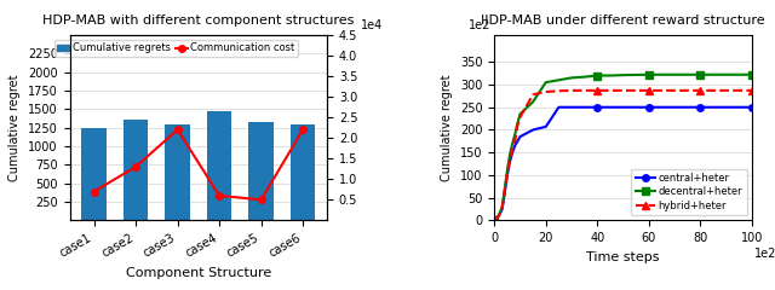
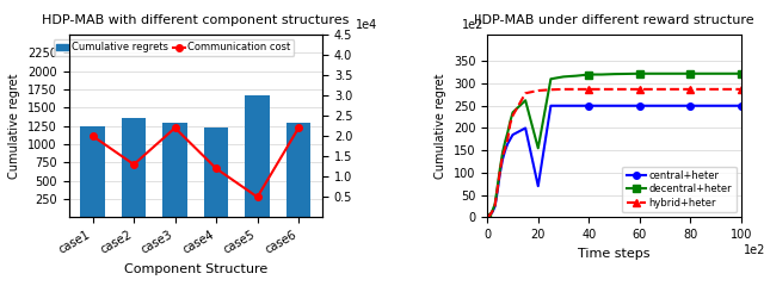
HDP-MAB with different component structures/Communication cost/case1: 0.7 -> 2.0
HDP-MAB with different component structures/Cumulative regrets/case4: 1480 -> 1220
HDP-MAB with different component structures/Communication cost/case4: 0.6 -> 1.2
HDP-MAB with different component structures/Cumulative regrets/case5: 1320 -> 1660
IIDP-MAB under different reward structure/central+heter/20: 207 -> 70
IIDP-MAB under different reward structure/decentral+heter/20: 305 -> 155
